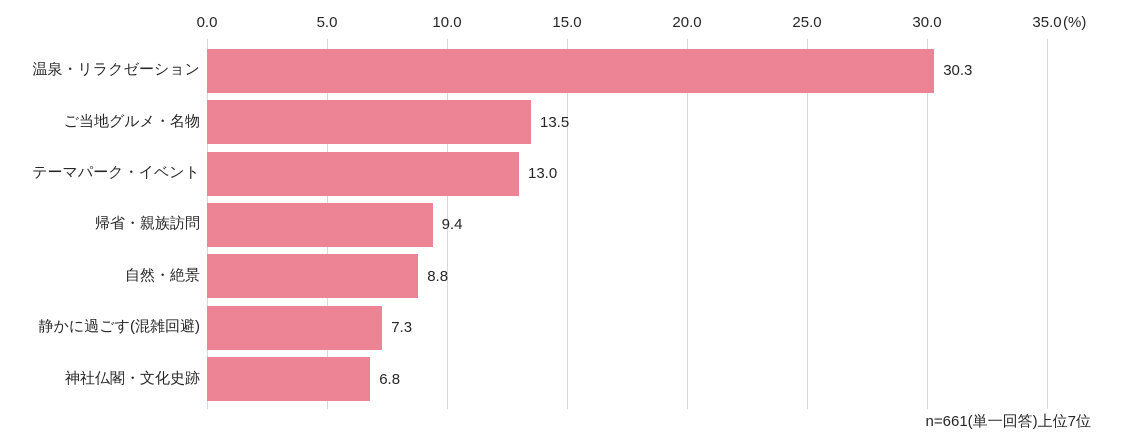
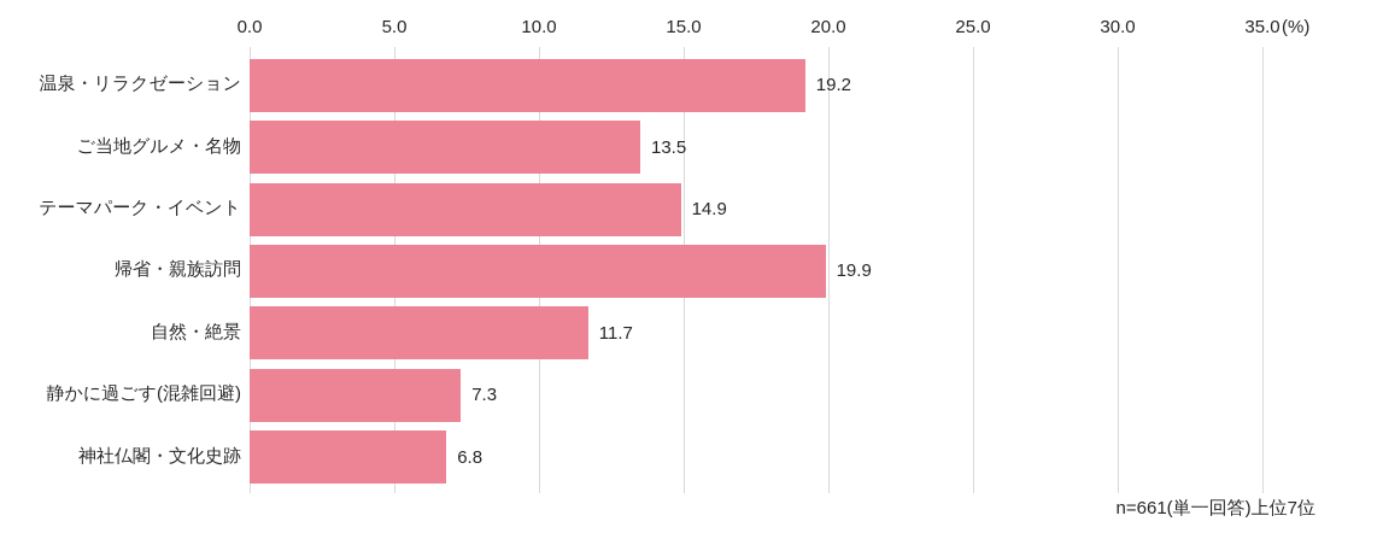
温泉・リラクゼーション: 30.3 -> 19.2
テーマパーク・イベント: 13.0 -> 14.9
帰省・親族訪問: 9.4 -> 19.9
自然・絶景: 8.8 -> 11.7
